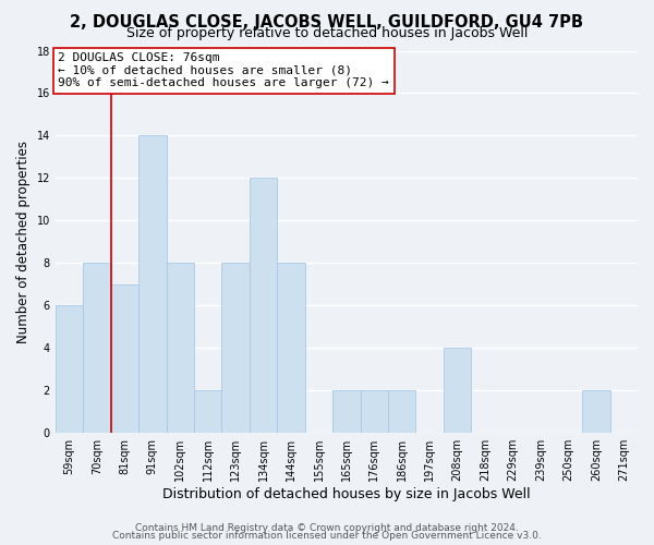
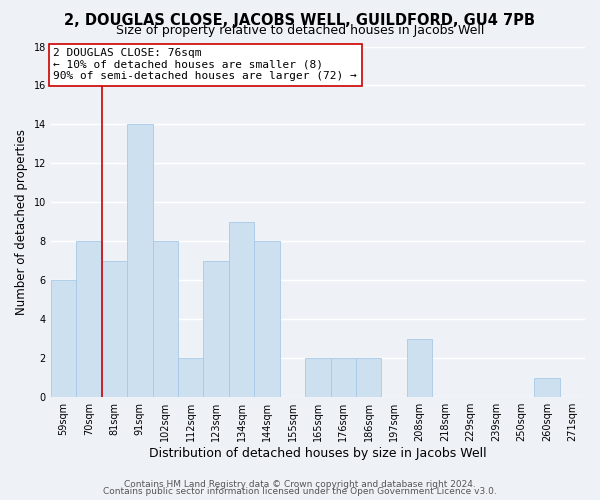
123sqm: 8 -> 7
134sqm: 12 -> 9
208sqm: 4 -> 3
260sqm: 2 -> 1
